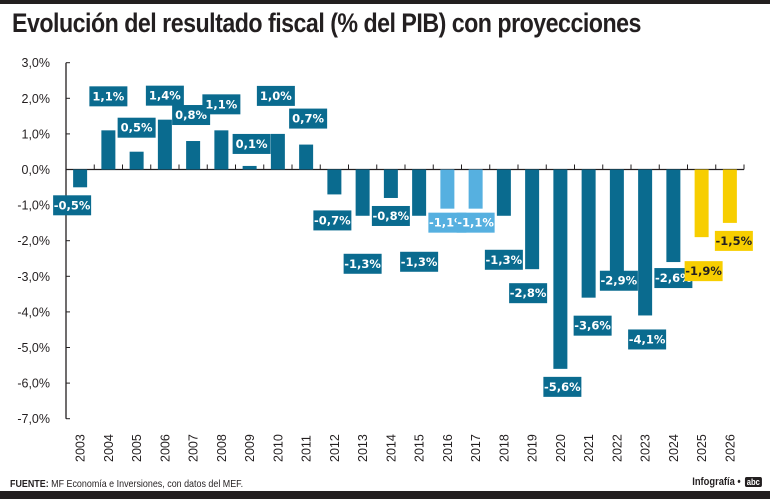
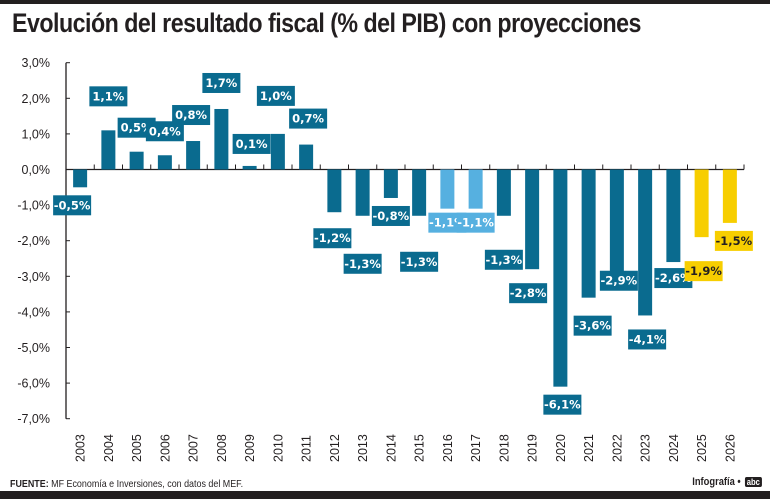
2006: 1,4% -> 0,4%
2008: 1,1% -> 1,7%
2012: -0,7% -> -1,2%
2020: -5,6% -> -6,1%
